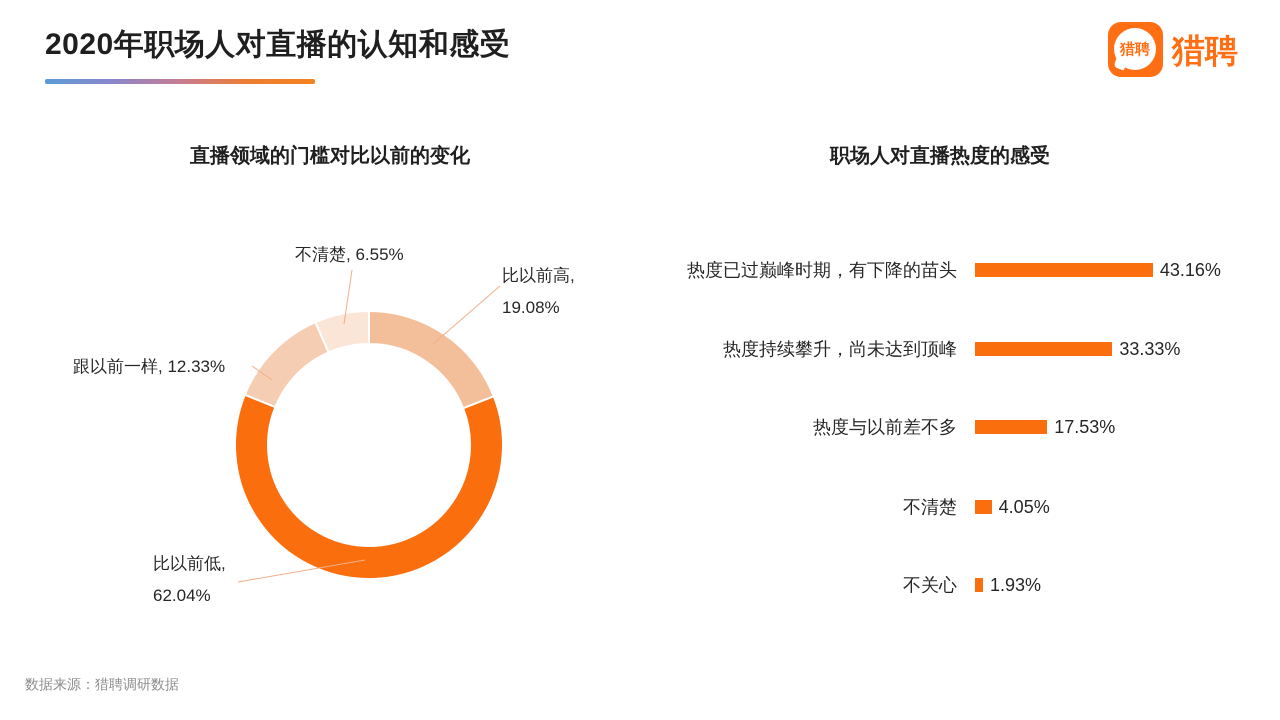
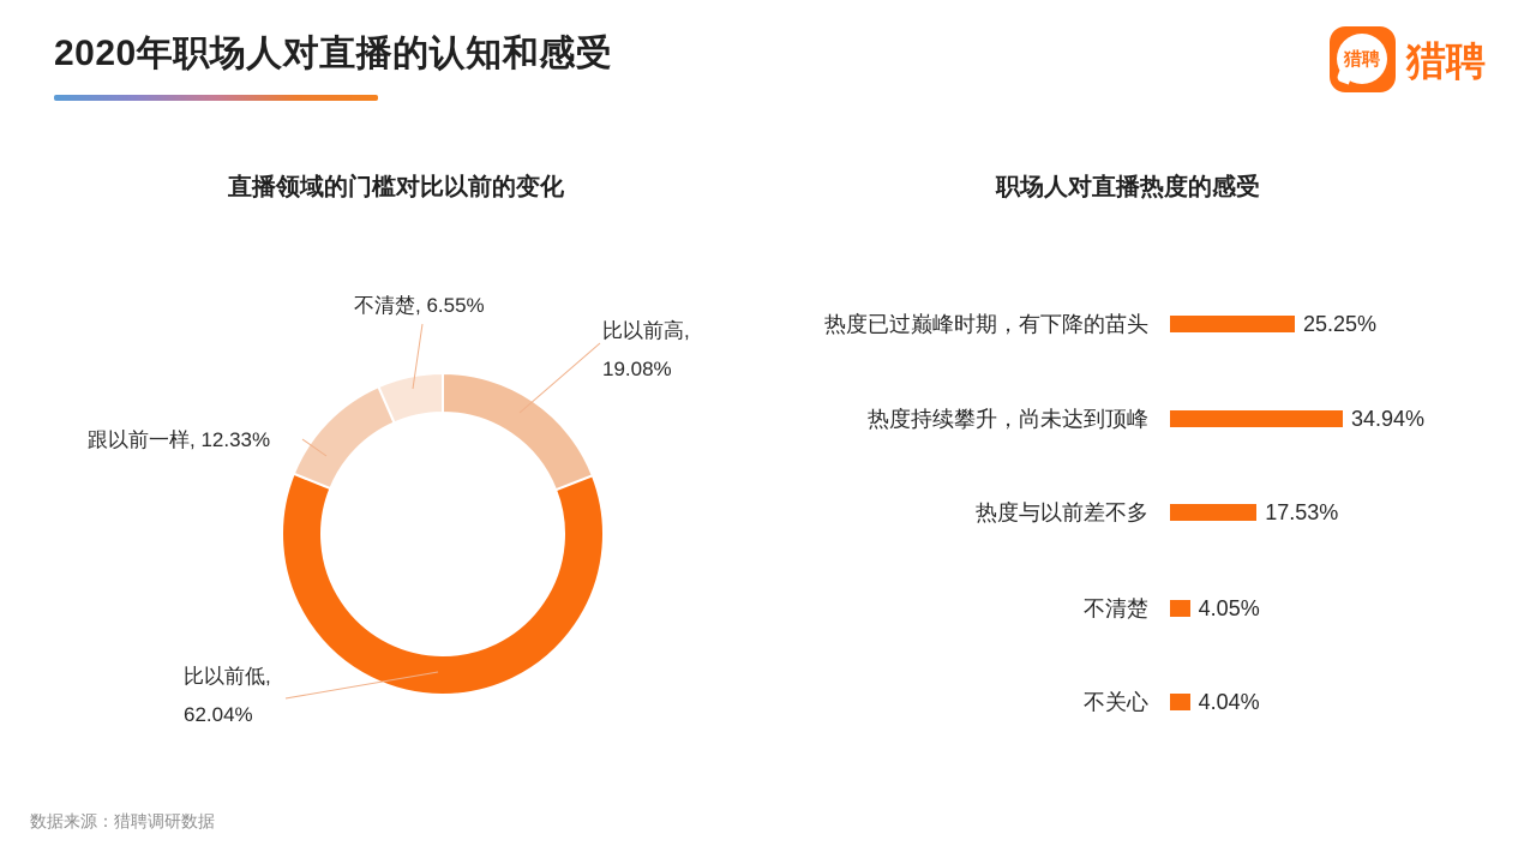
职场人对直播热度的感受/热度已过巅峰时期，有下降的苗头: 43.16% -> 25.25%
职场人对直播热度的感受/热度持续攀升，尚未达到顶峰: 33.33% -> 34.94%
职场人对直播热度的感受/不关心: 1.93% -> 4.04%
